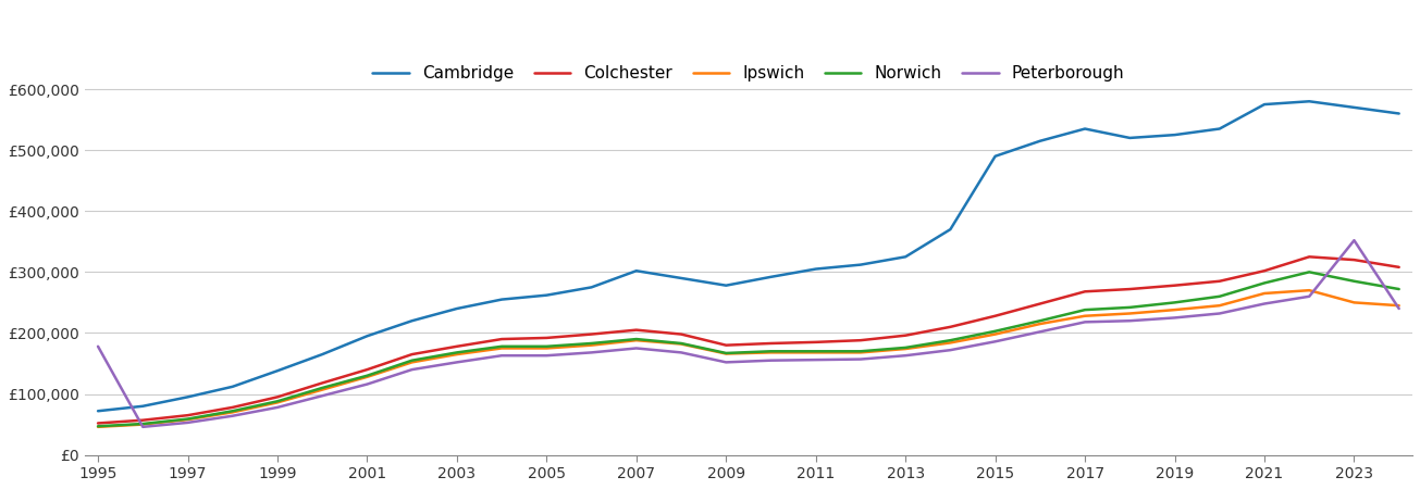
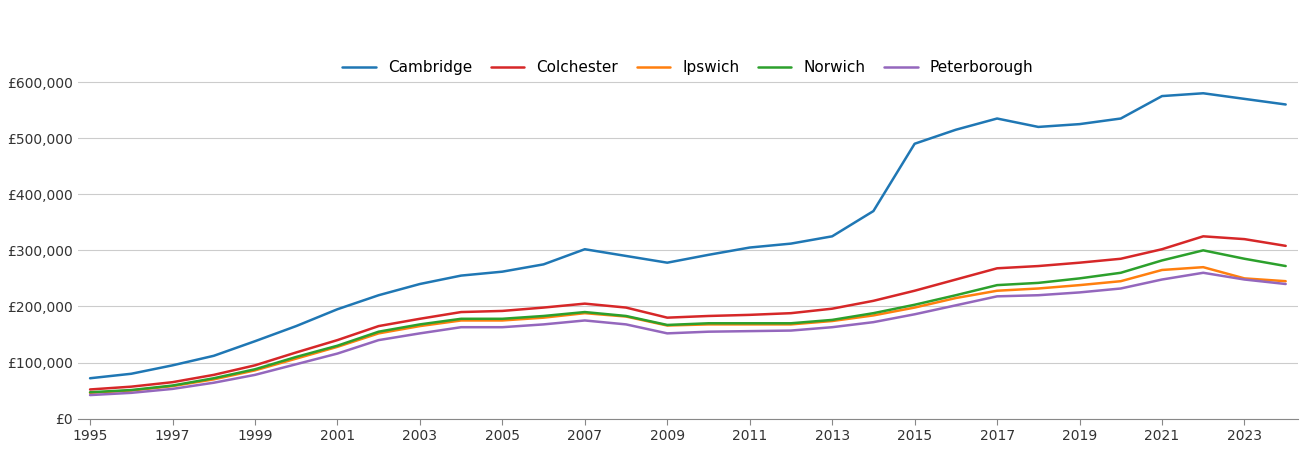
Peterborough/1995: £178,000 -> £42,000
Peterborough/2023: £352,000 -> £248,000
